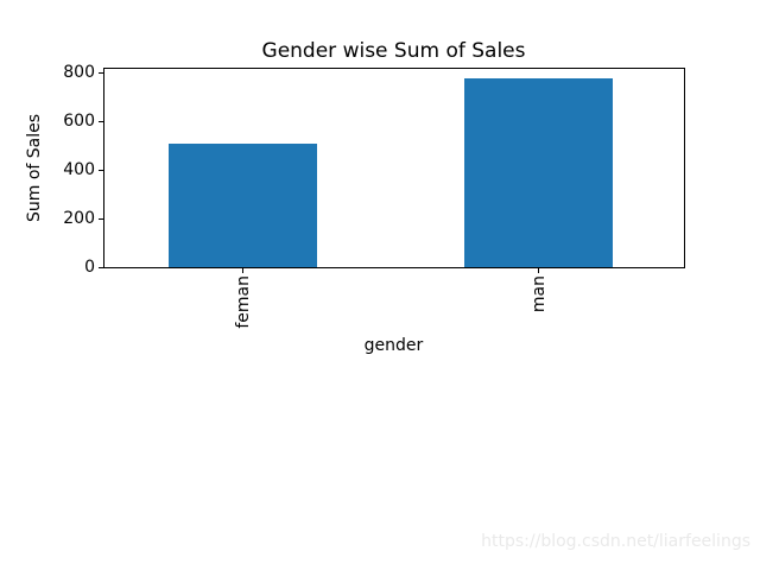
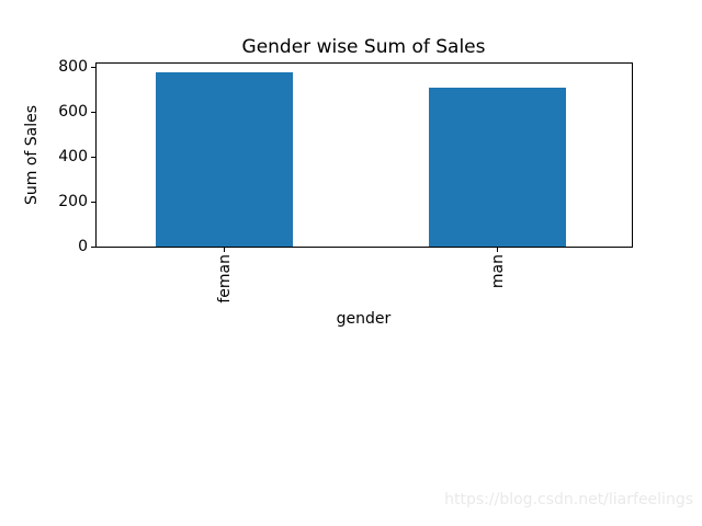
feman: 510 -> 780
man: 780 -> 710
